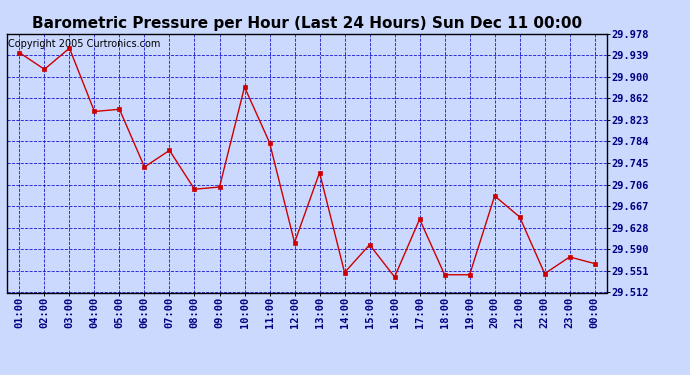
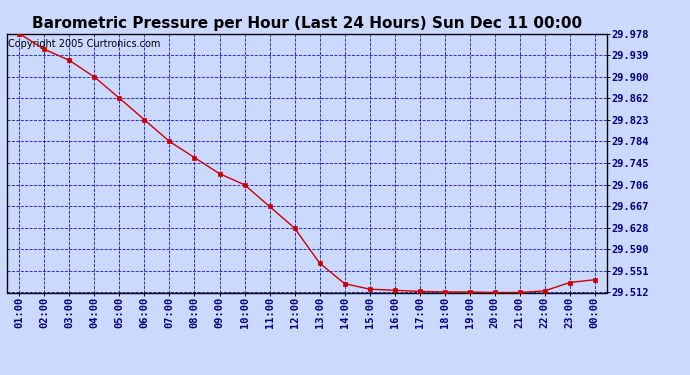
01:00: 29.944 -> 29.978
02:00: 29.914 -> 29.950
03:00: 29.952 -> 29.930
04:00: 29.838 -> 29.900
05:00: 29.842 -> 29.862
06:00: 29.738 -> 29.823
07:00: 29.768 -> 29.784
08:00: 29.698 -> 29.755
09:00: 29.702 -> 29.726
10:00: 29.882 -> 29.706
11:00: 29.782 -> 29.667
12:00: 29.602 -> 29.628
13:00: 29.728 -> 29.565
14:00: 29.548 -> 29.528
15:00: 29.598 -> 29.518
16:00: 29.540 -> 29.516
17:00: 29.644 -> 29.514
18:00: 29.544 -> 29.513
19:00: 29.544 -> 29.513
20:00: 29.686 -> 29.512
21:00: 29.648 -> 29.512
22:00: 29.546 -> 29.515
23:00: 29.576 -> 29.530
00:00: 29.564 -> 29.535
